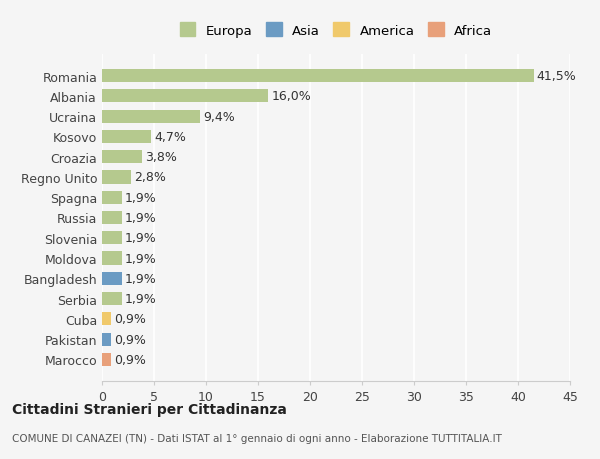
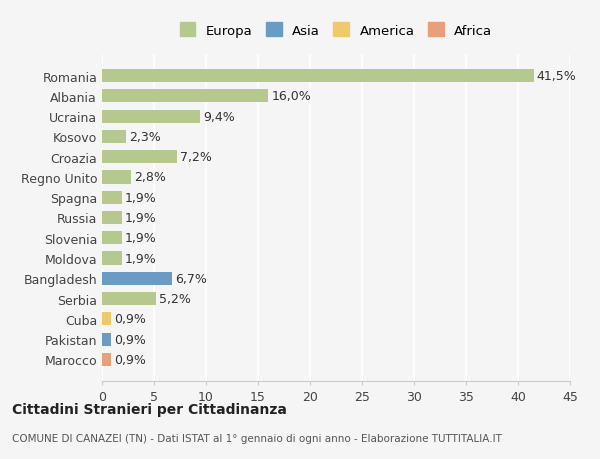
Kosovo: 4,7% -> 2,3%
Croazia: 3,8% -> 7,2%
Bangladesh: 1,9% -> 6,7%
Serbia: 1,9% -> 5,2%
